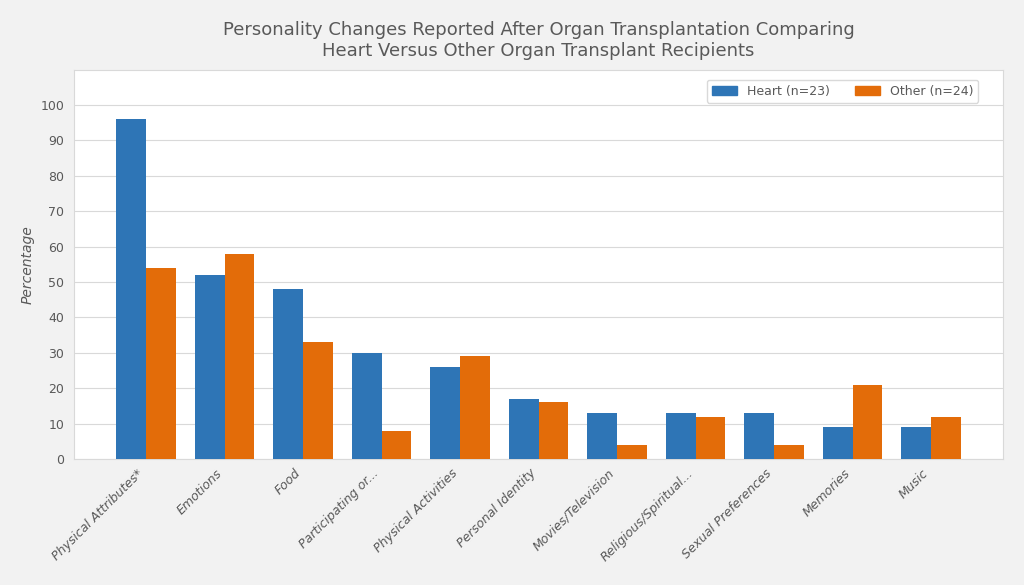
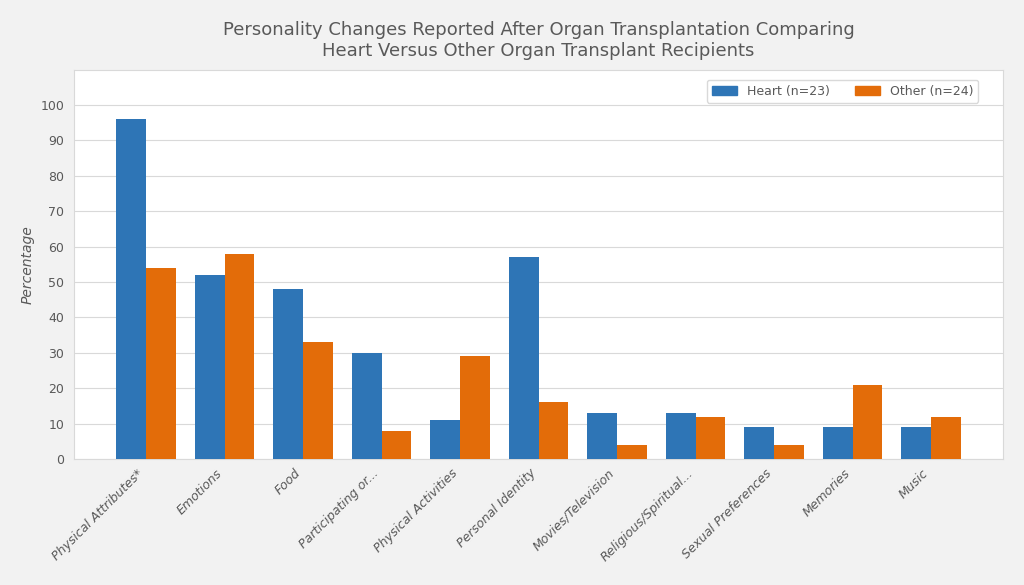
Heart (n=23)/Physical Activities: 26 -> 11
Heart (n=23)/Personal Identity: 17 -> 57
Heart (n=23)/Sexual Preferences: 13 -> 9
